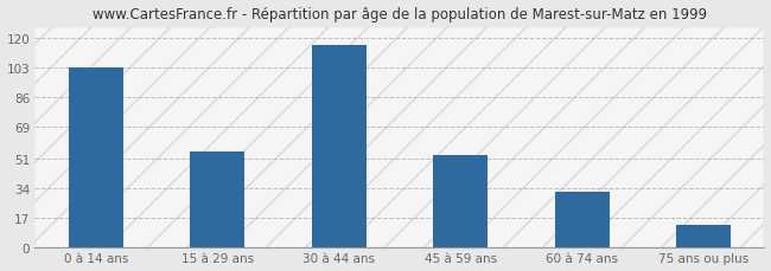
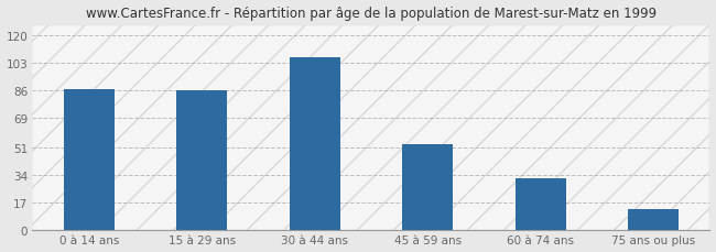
0 à 14 ans: 103 -> 87
15 à 29 ans: 55 -> 86
30 à 44 ans: 116 -> 106
